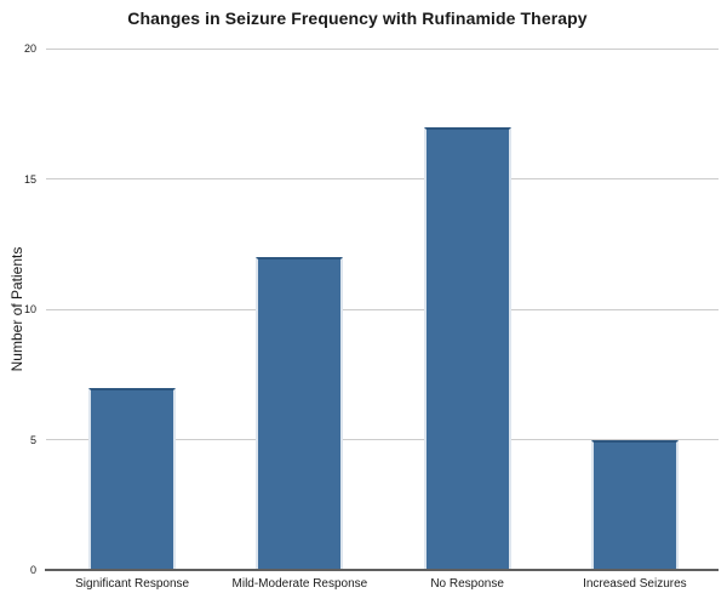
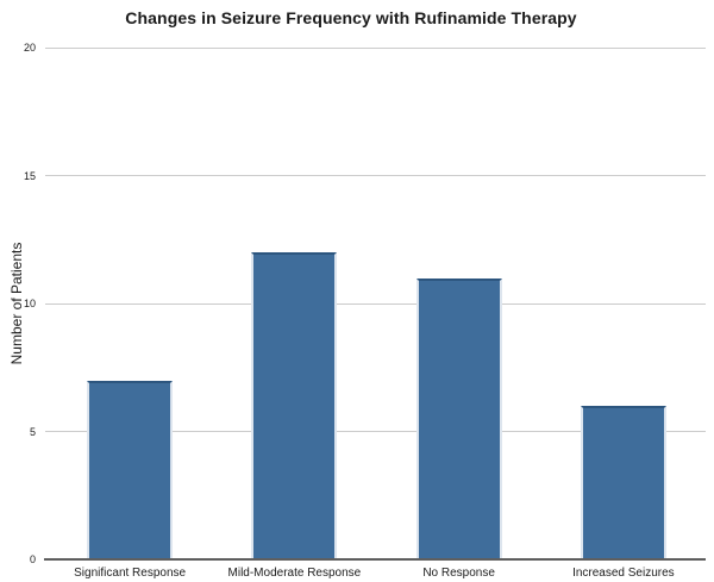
No Response: 17 -> 11
Increased Seizures: 5 -> 6
